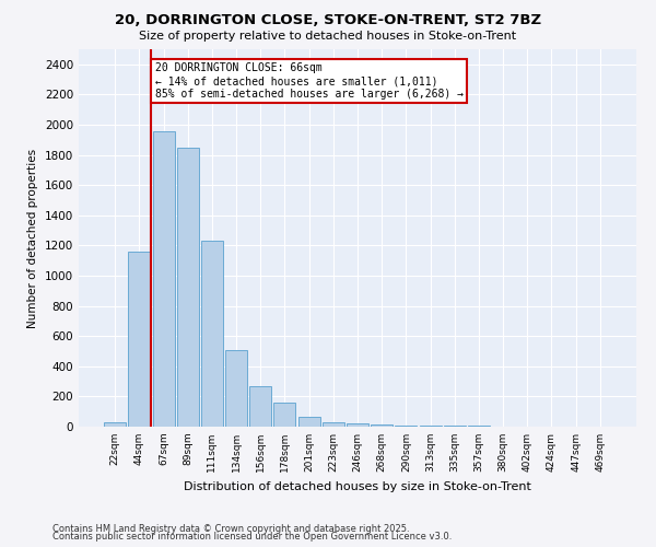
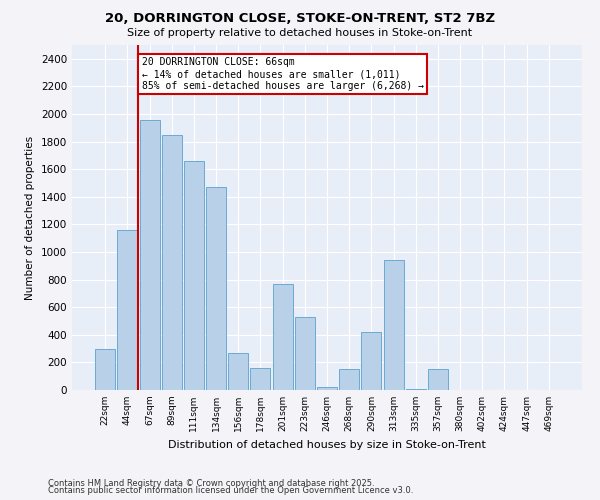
22sqm: 30 -> 300
111sqm: 1230 -> 1660
134sqm: 510 -> 1470
201sqm: 60 -> 770
223sqm: 30 -> 530
268sqm: 20 -> 150
290sqm: 10 -> 420
313sqm: 10 -> 940
357sqm: 0 -> 150
